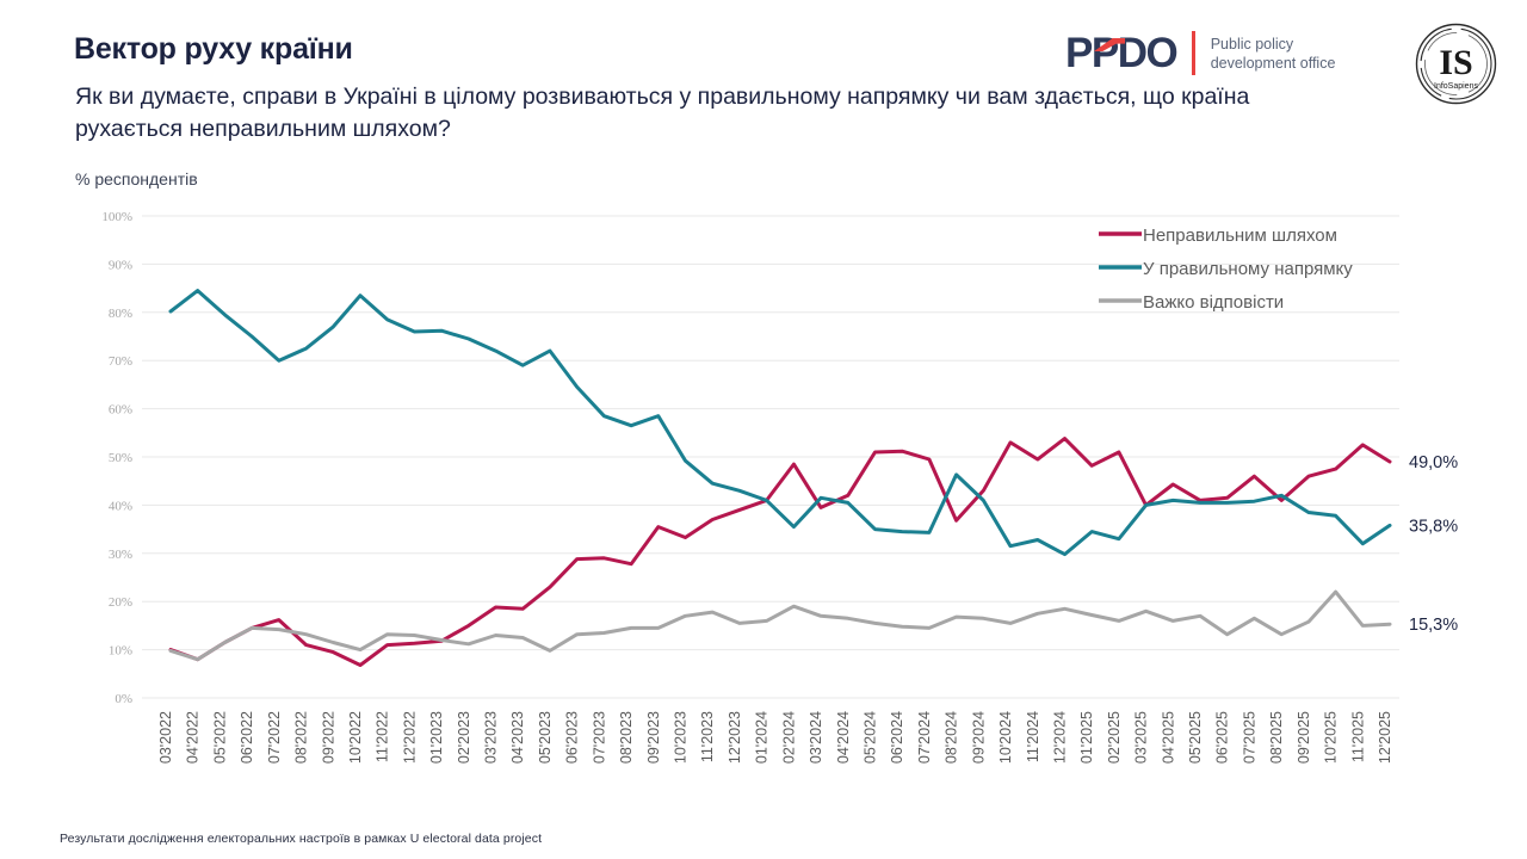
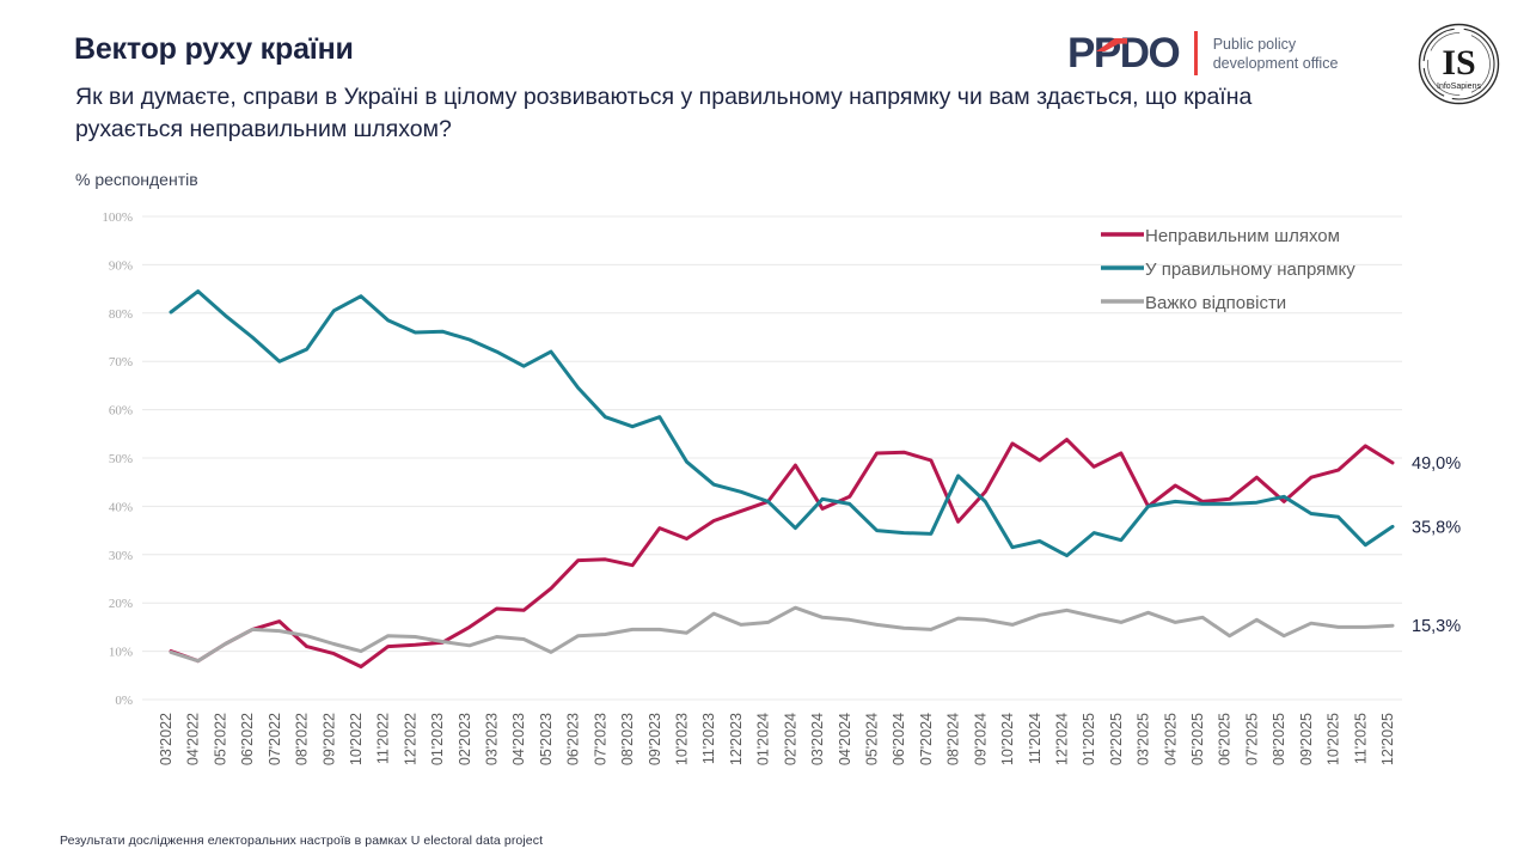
У правильному напрямку/09'2022: 77% -> 80%
Важко відповісти/10'2023: 17% -> 14%
Важко відповісти/10'2025: 22% -> 15%
